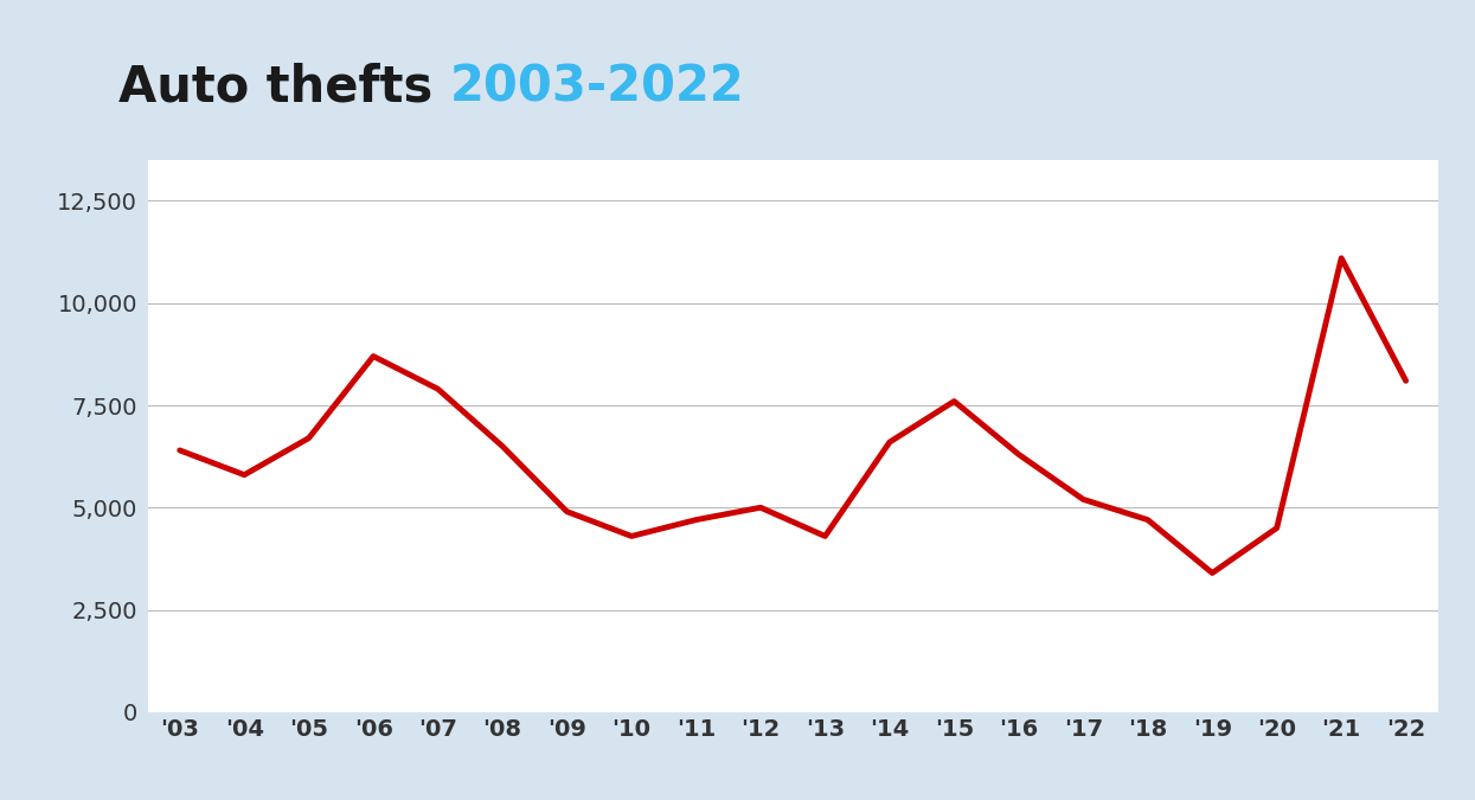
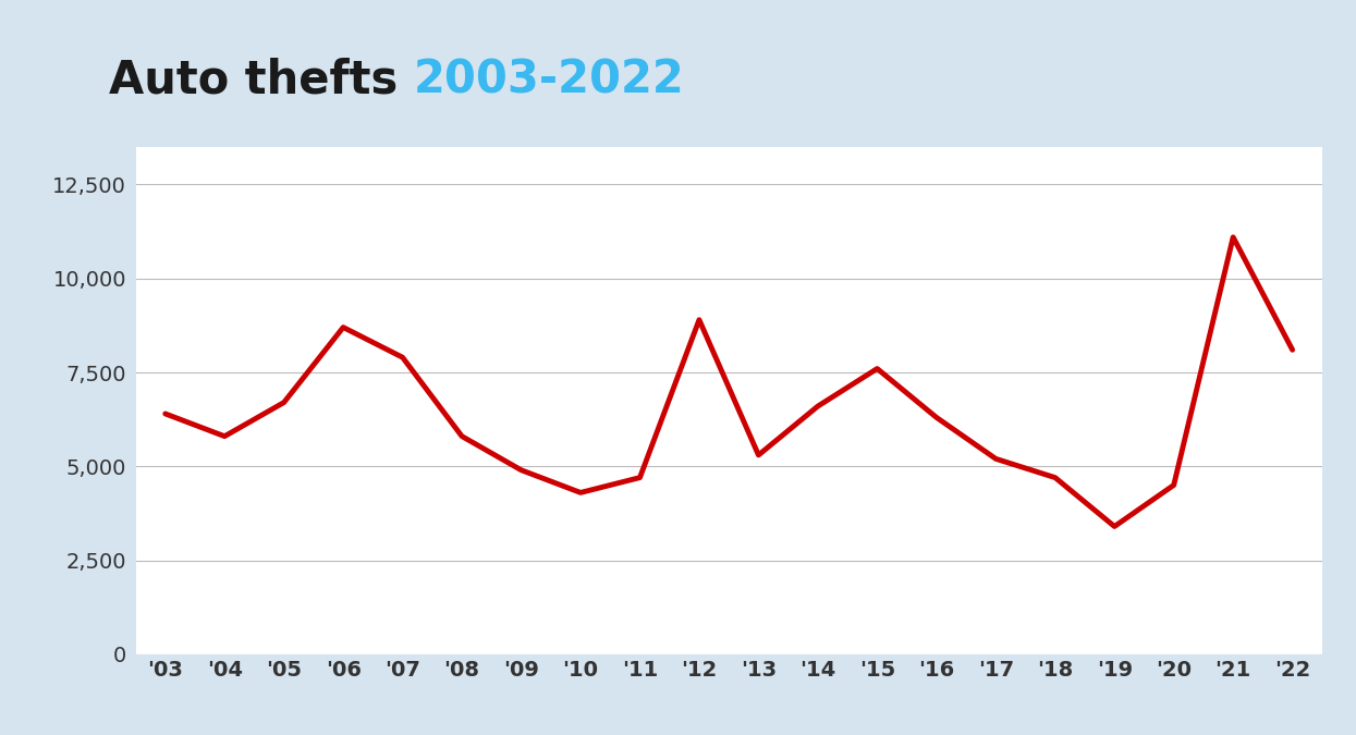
'08: 6,500 -> 5,800
'12: 5,000 -> 8,900
'13: 4,300 -> 5,300
